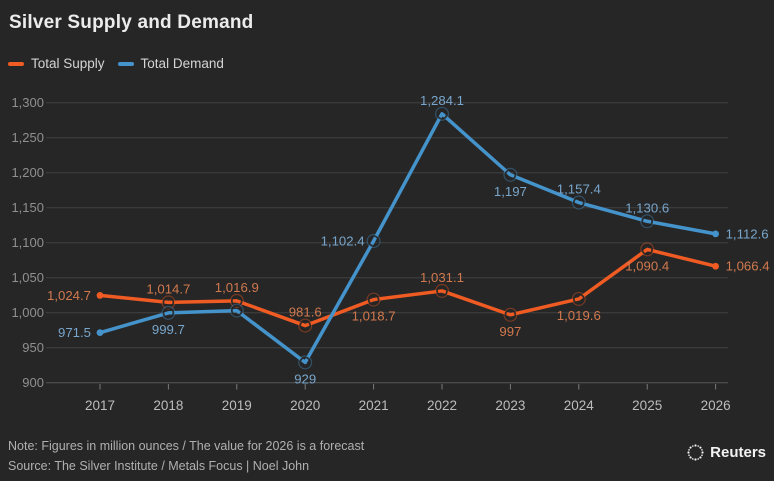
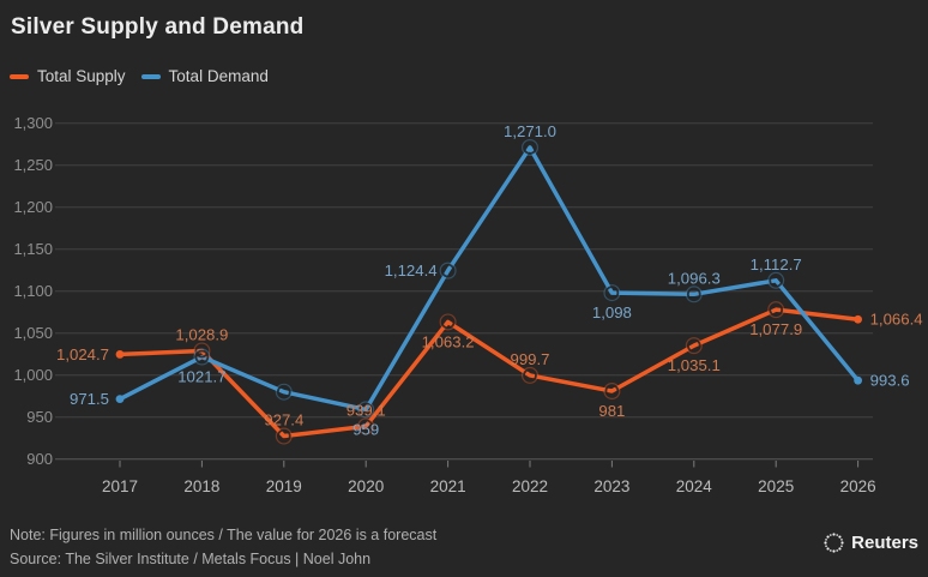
Total Supply/2018: 1,014.7 -> 1,028.9
Total Demand/2018: 999.7 -> 1021.7
Total Supply/2019: 1,016.9 -> 927.4
Total Demand/2019: 1000 -> 980
Total Supply/2020: 981.6 -> 939.1
Total Demand/2020: 929 -> 959
Total Supply/2021: 1,018.7 -> 1,063.2
Total Demand/2021: 1,102.4 -> 1,124.4
Total Supply/2022: 1,031.1 -> 999.7
Total Demand/2022: 1,284.1 -> 1,271.0
Total Supply/2023: 997 -> 981
Total Demand/2023: 1,197 -> 1,098
Total Supply/2024: 1,019.6 -> 1,035.1
Total Demand/2024: 1,157.4 -> 1,096.3
Total Supply/2025: 1,090.4 -> 1,077.9
Total Demand/2025: 1,130.6 -> 1,112.7
Total Demand/2026: 1,112.6 -> 993.6
